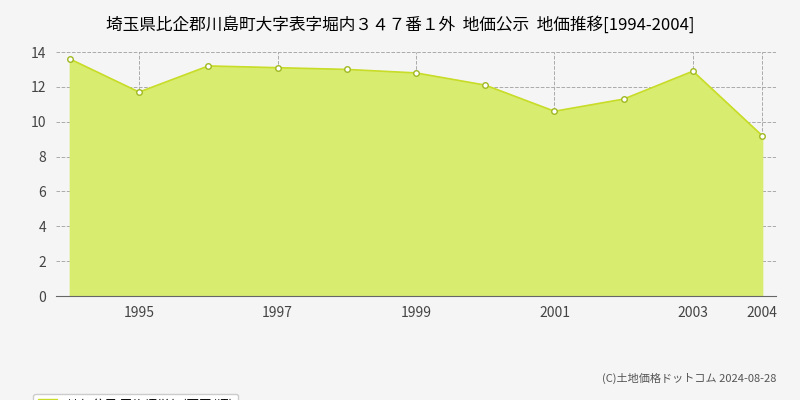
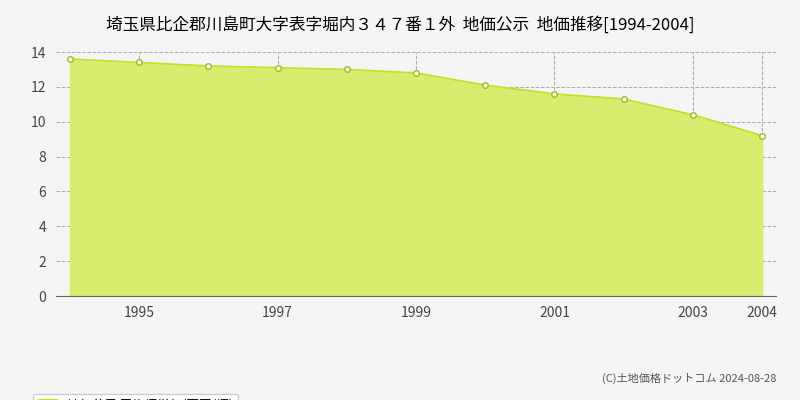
1995: 11.7 -> 13.4
2001: 10.6 -> 11.6
2003: 12.9 -> 10.4
